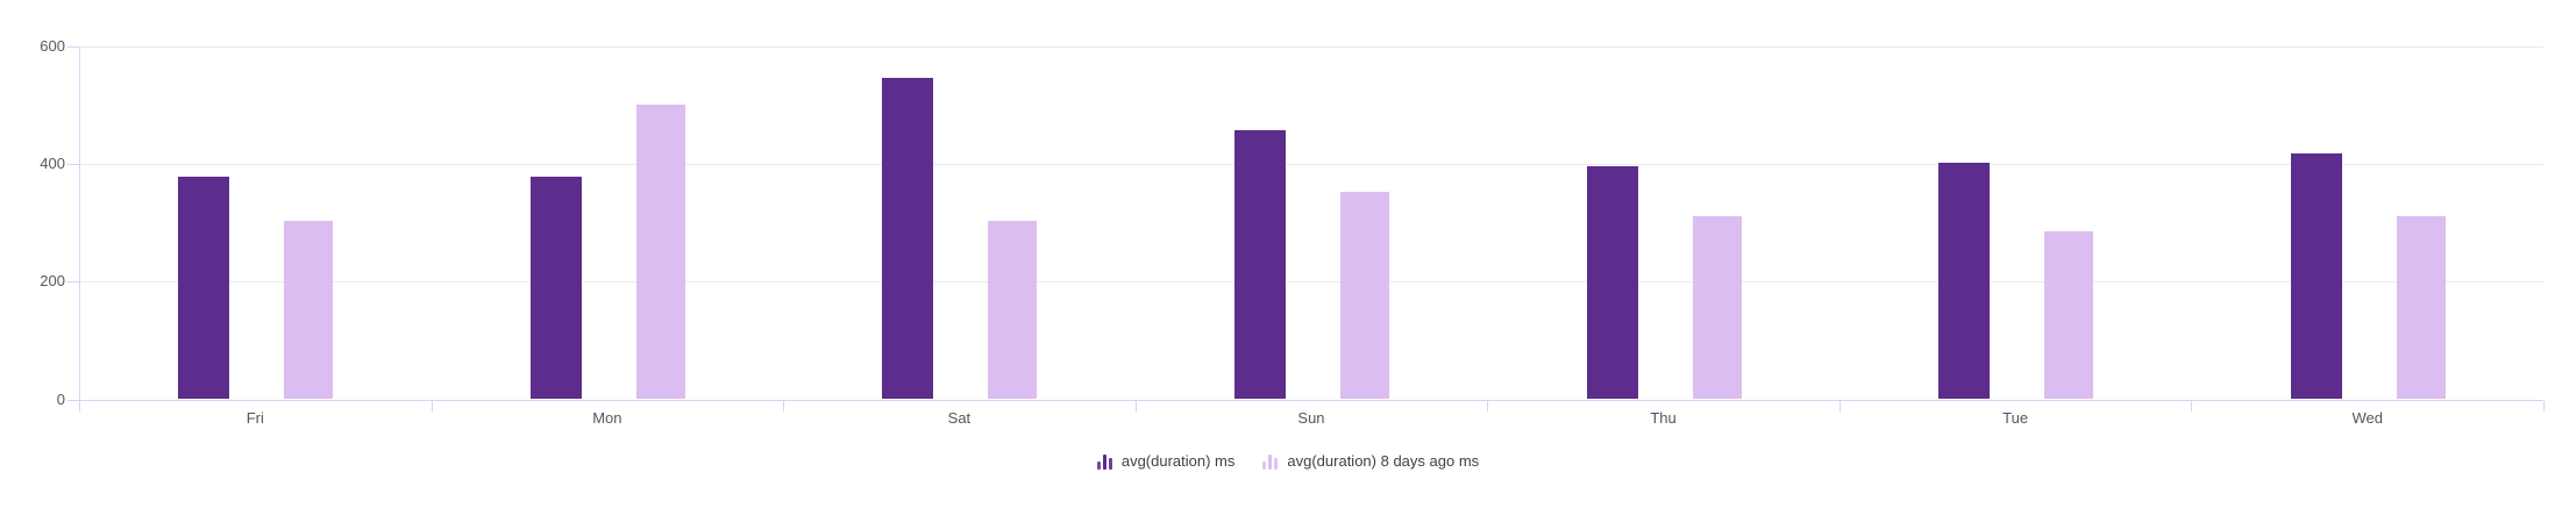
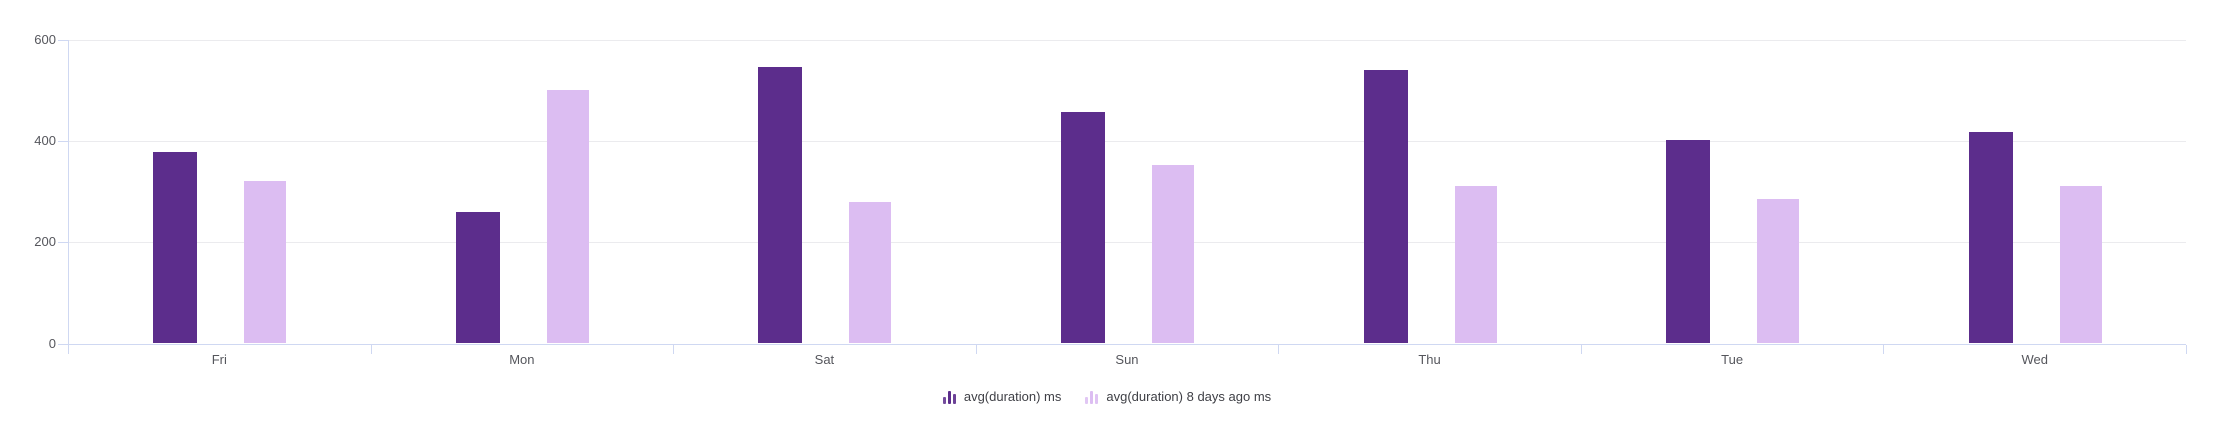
avg(duration) 8 days ago ms/Fri: 300 -> 320
avg(duration) ms/Mon: 380 -> 260
avg(duration) 8 days ago ms/Sat: 300 -> 280
avg(duration) ms/Thu: 400 -> 540
